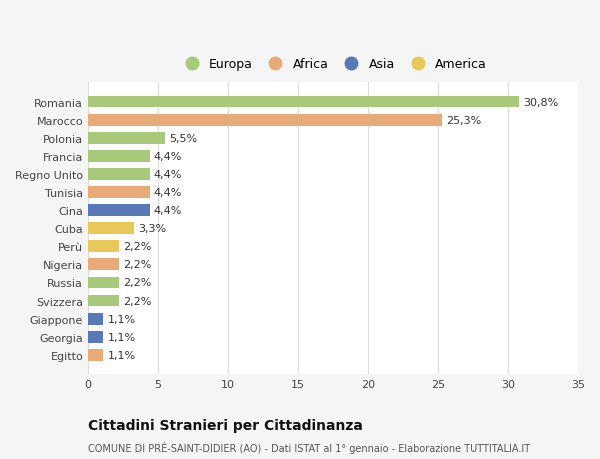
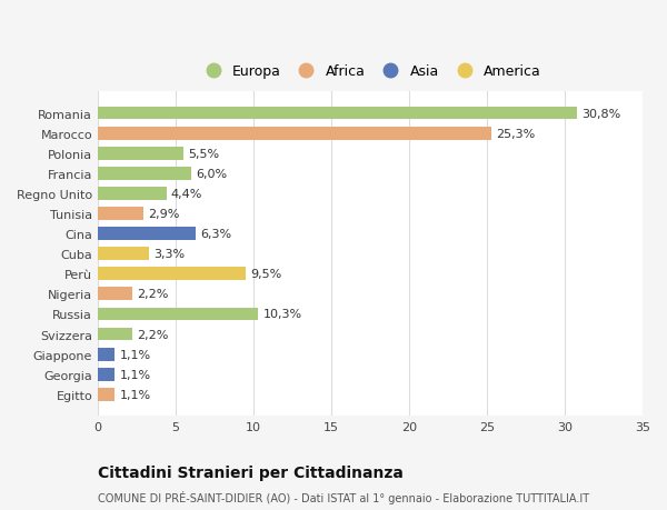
Francia: 4,4% -> 6,0%
Tunisia: 4,4% -> 2,9%
Cina: 4,4% -> 6,3%
Perù: 2,2% -> 9,5%
Russia: 2,2% -> 10,3%
